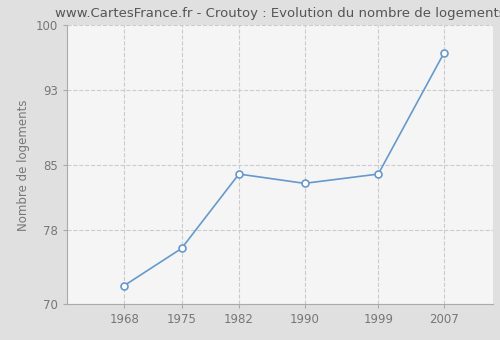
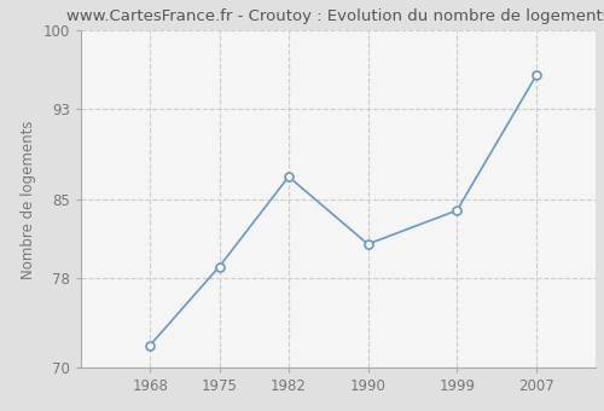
1975: 76 -> 79
1982: 84 -> 87
1990: 83 -> 81
2007: 97 -> 96
